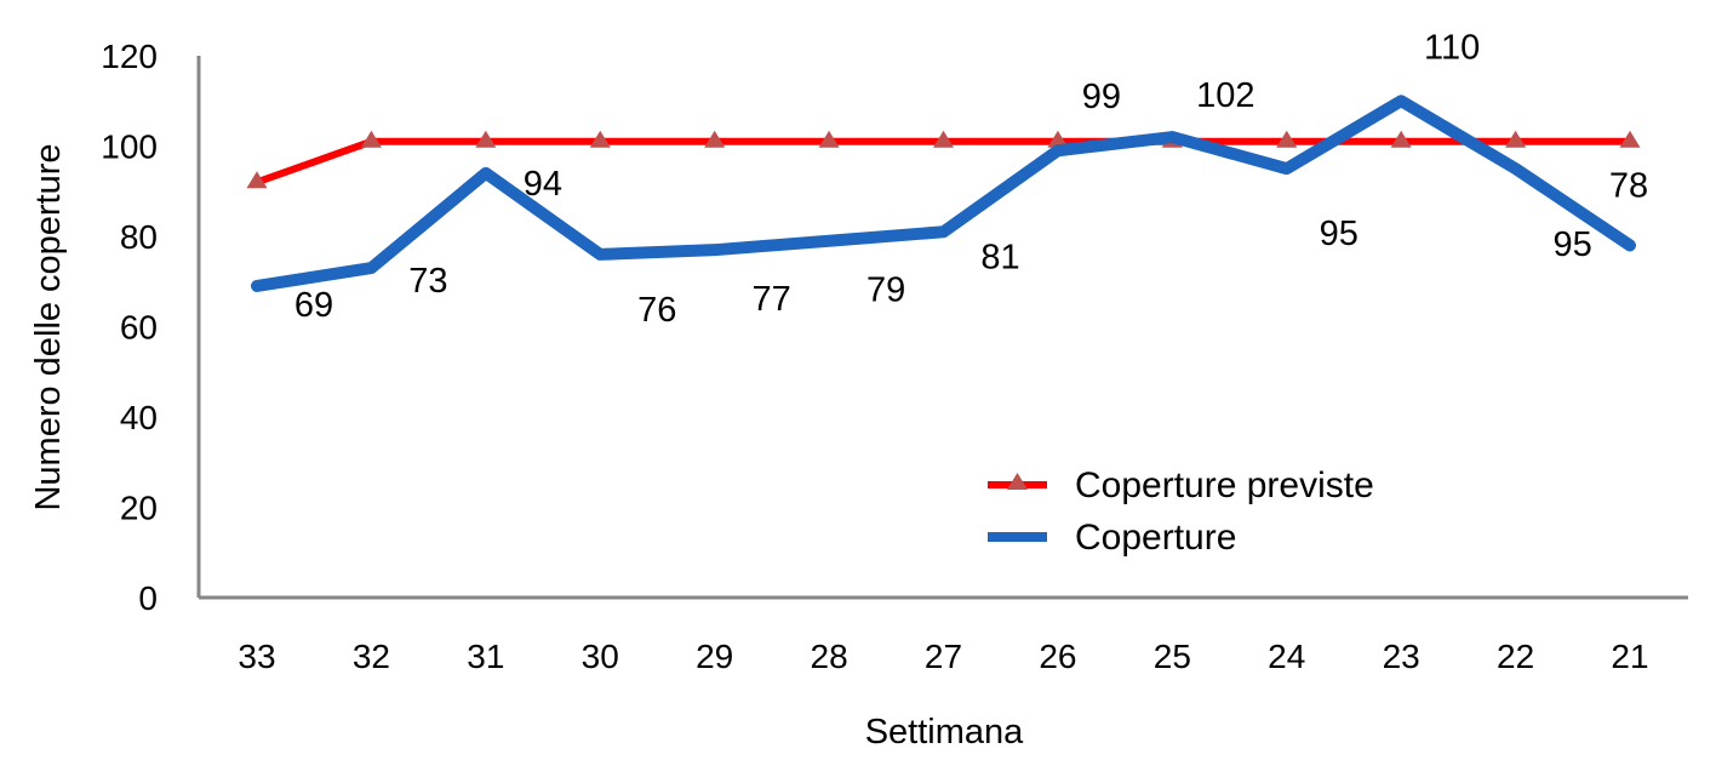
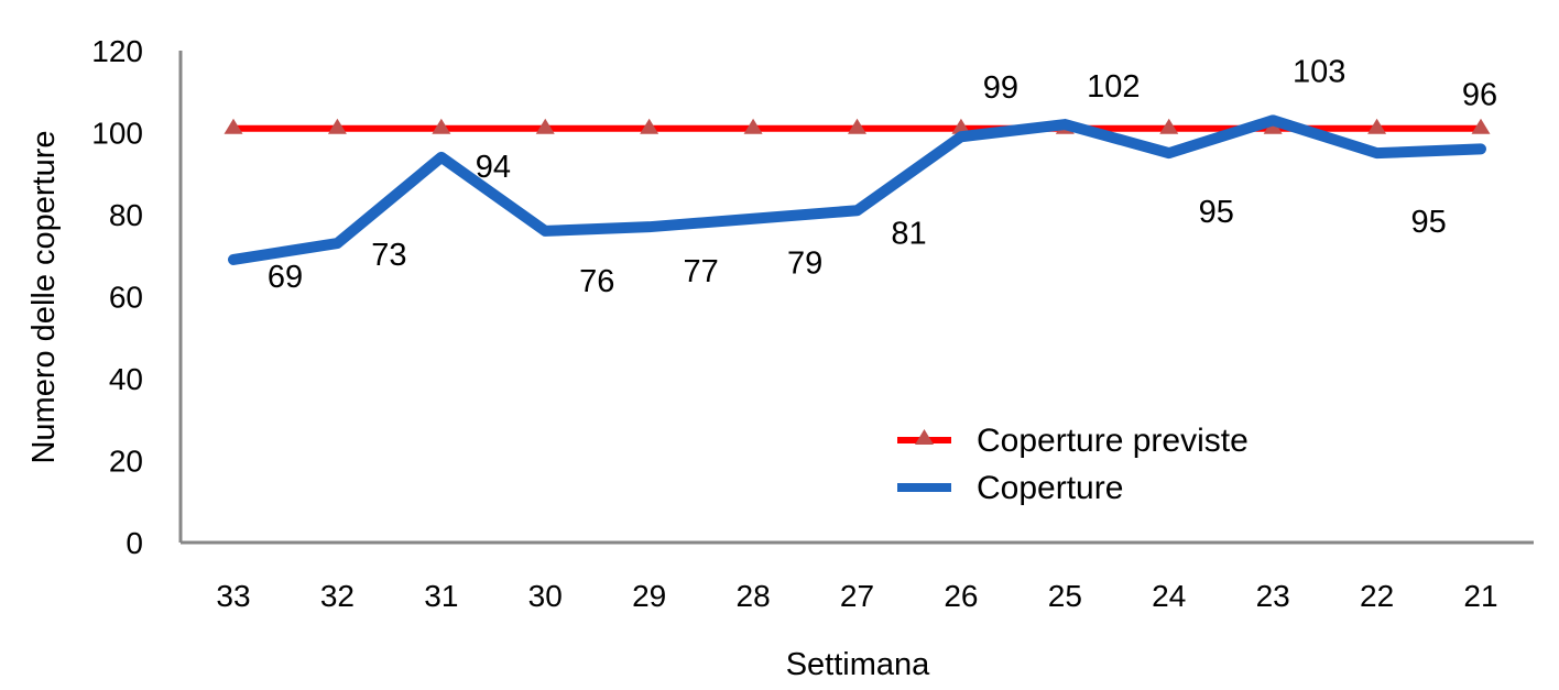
Coperture previste/33: 92 -> 101
Coperture/23: 110 -> 103
Coperture/21: 78 -> 96
